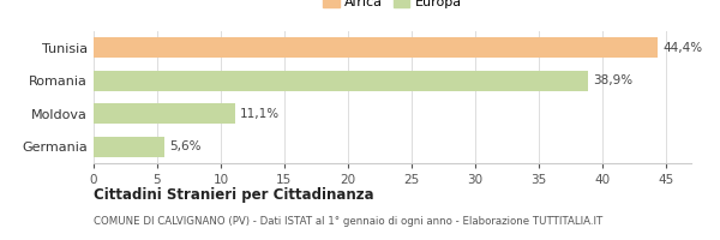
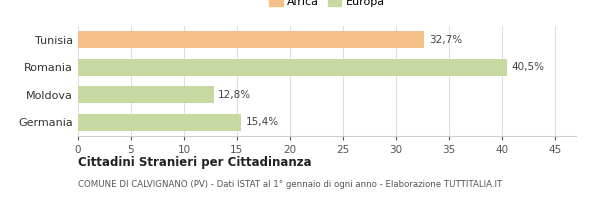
Tunisia: 44,4% -> 32,7%
Romania: 38,9% -> 40,5%
Moldova: 11,1% -> 12,8%
Germania: 5,6% -> 15,4%
